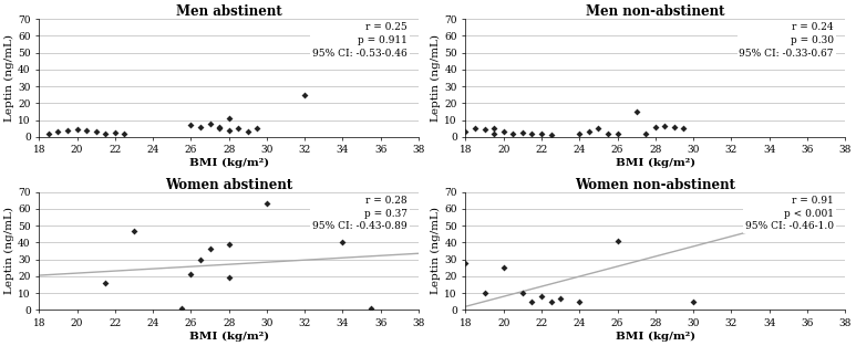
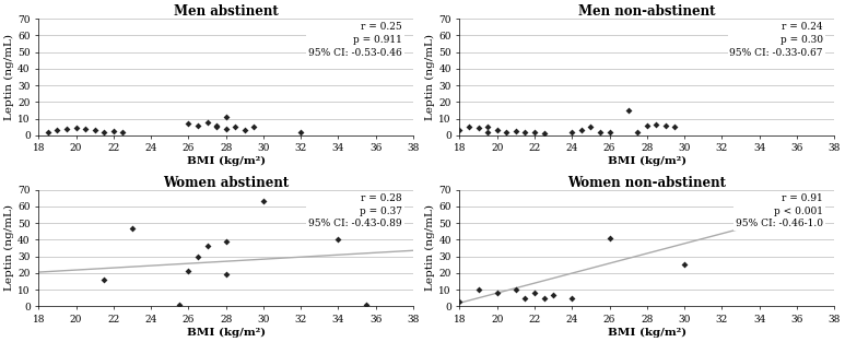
Men abstinent/32: 25 -> 2
Women non-abstinent/18: 28 -> 3
Women non-abstinent/20: 25 -> 8
Women non-abstinent/30: 5 -> 25
